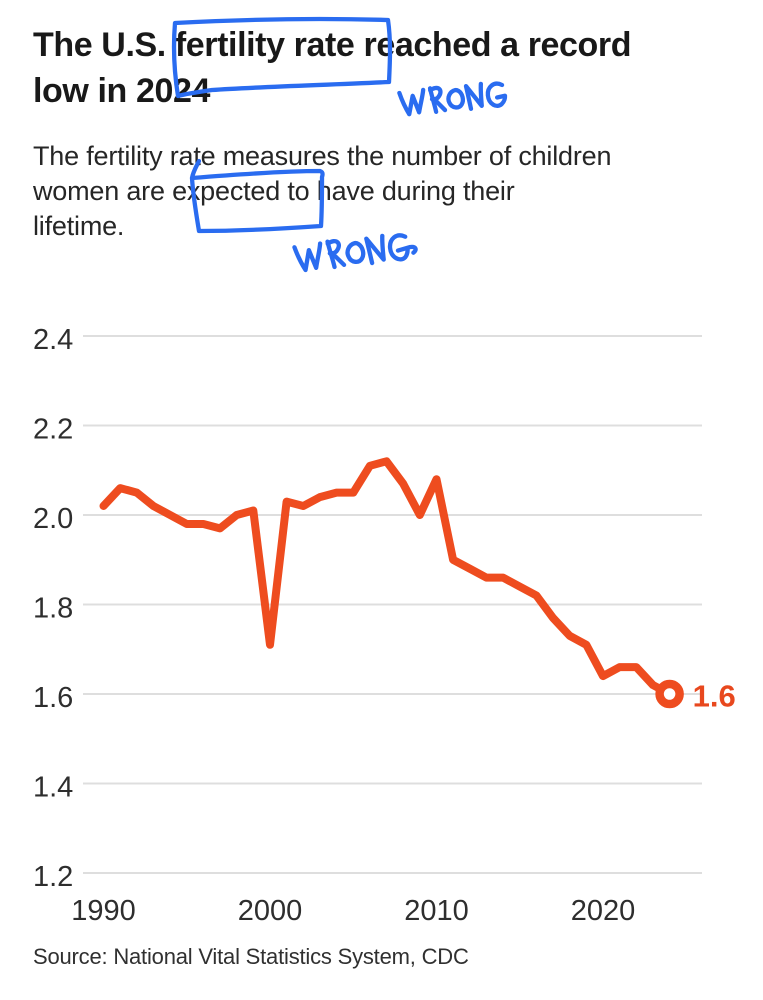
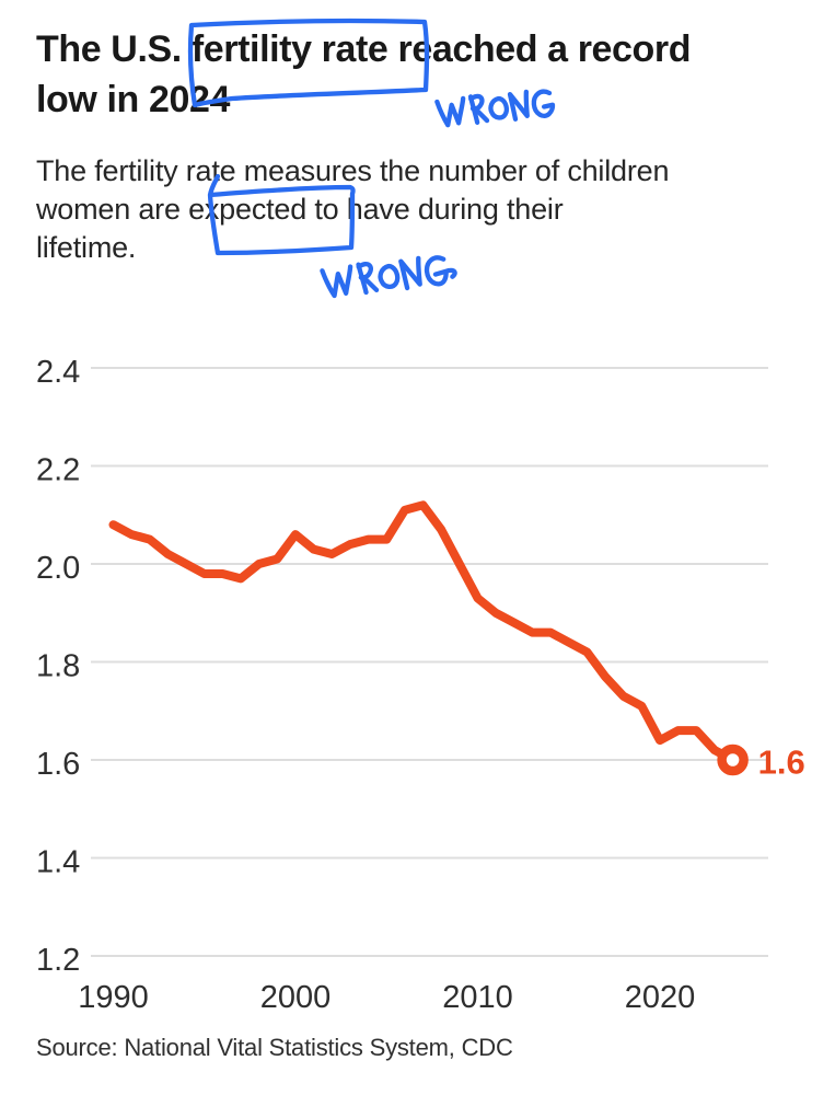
1990: 2.02 -> 2.08
2000: 1.71 -> 2.06
2010: 2.08 -> 1.93
